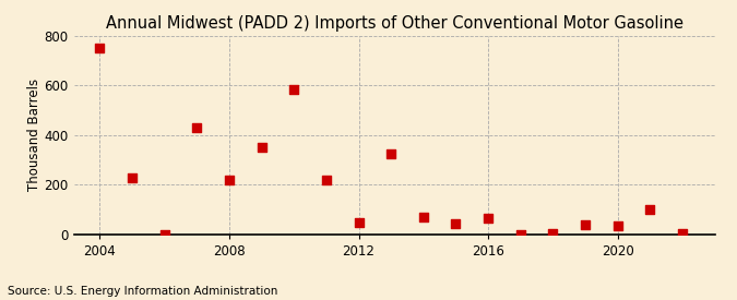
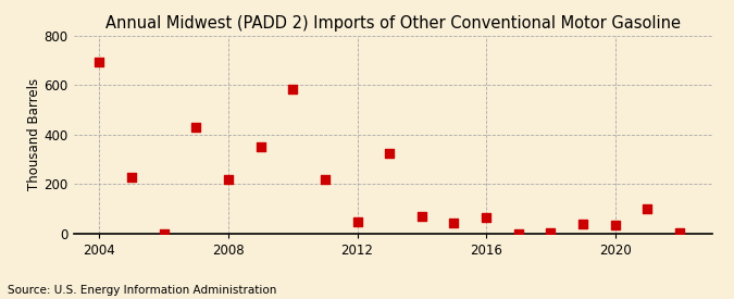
2004: 750 -> 693
